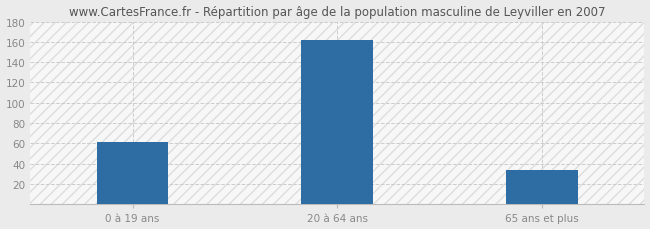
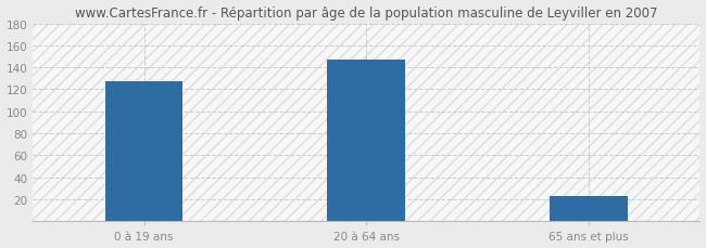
0 à 19 ans: 61 -> 127
20 à 64 ans: 162 -> 147
65 ans et plus: 34 -> 23
